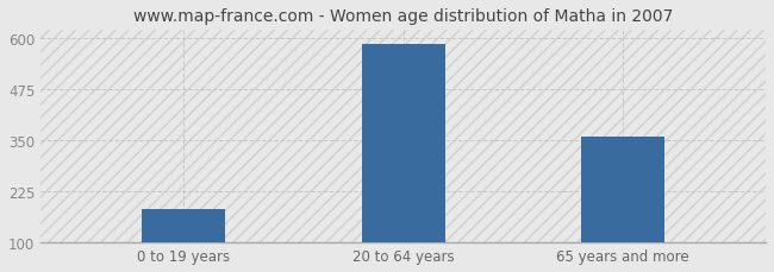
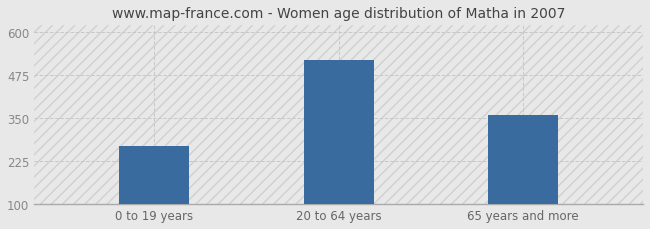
0 to 19 years: 181 -> 270
20 to 64 years: 586 -> 520
